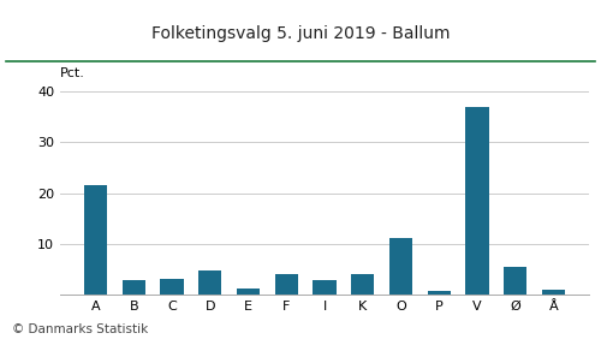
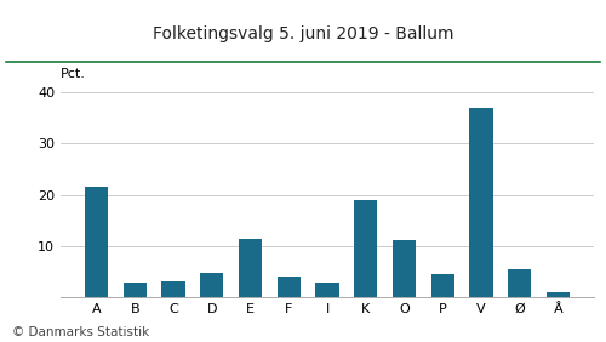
E: 1.3 -> 11.5
K: 4.1 -> 19.0
P: 0.7 -> 4.5
